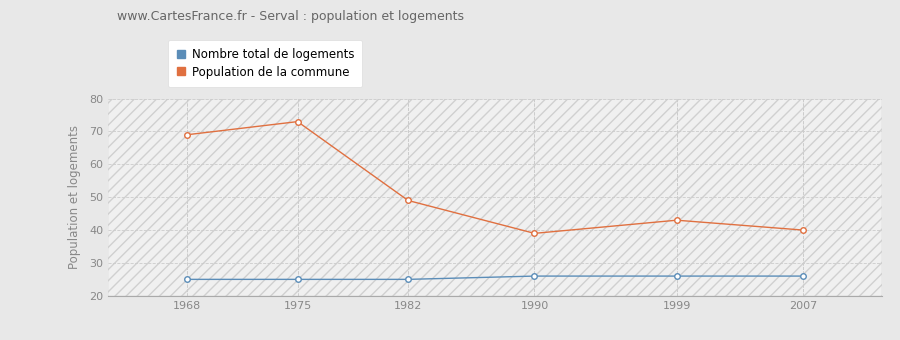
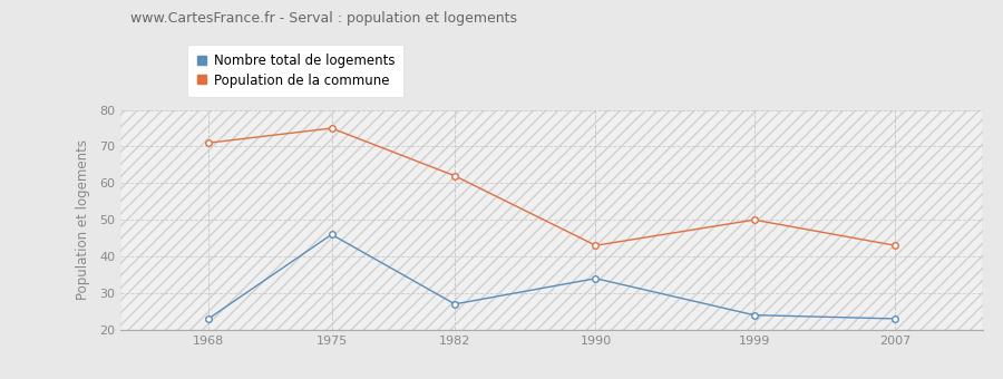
Nombre total de logements/1968: 25 -> 23
Population de la commune/1968: 69 -> 71
Nombre total de logements/1975: 25 -> 46
Population de la commune/1975: 73 -> 75
Nombre total de logements/1982: 25 -> 27
Population de la commune/1982: 49 -> 62
Nombre total de logements/1990: 26 -> 34
Population de la commune/1990: 39 -> 43
Nombre total de logements/1999: 26 -> 24
Population de la commune/1999: 43 -> 50
Nombre total de logements/2007: 26 -> 23
Population de la commune/2007: 40 -> 43
